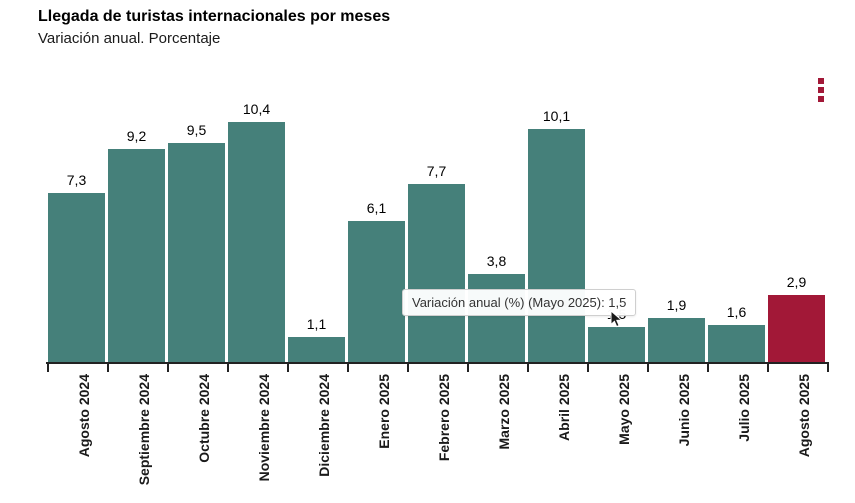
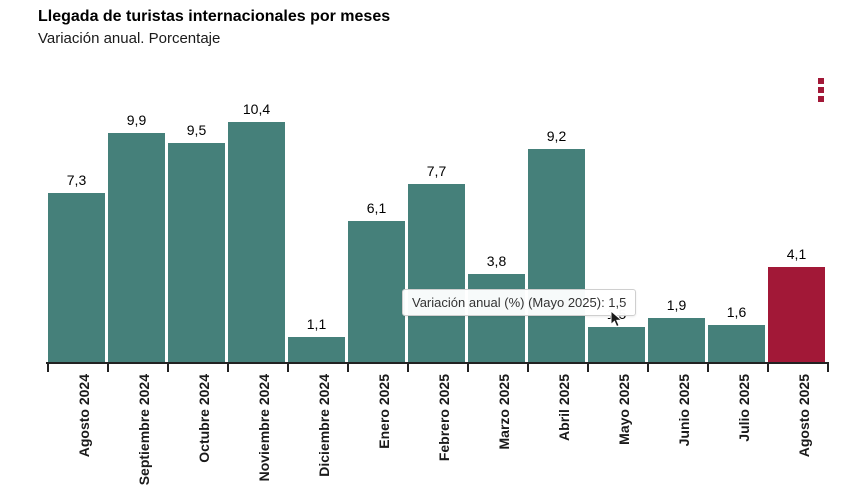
Septiembre 2024: 9,2 -> 9,9
Abril 2025: 10,1 -> 9,2
Agosto 2025: 2,9 -> 4,1
